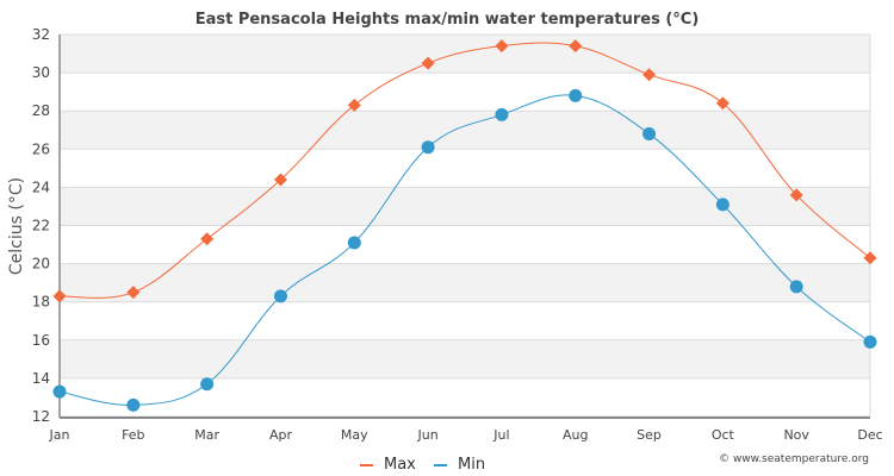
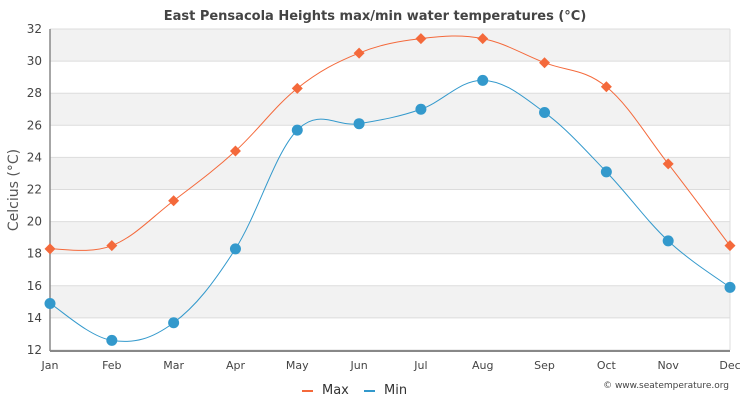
Min/Jan: 13.3 -> 14.9
Min/May: 21.1 -> 25.7
Min/Jul: 27.8 -> 27.0
Max/Dec: 20.3 -> 18.5
